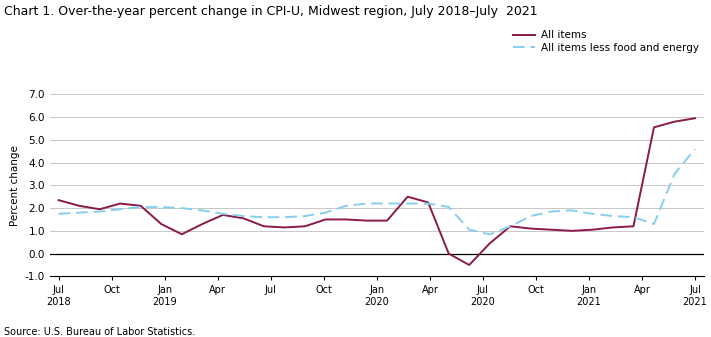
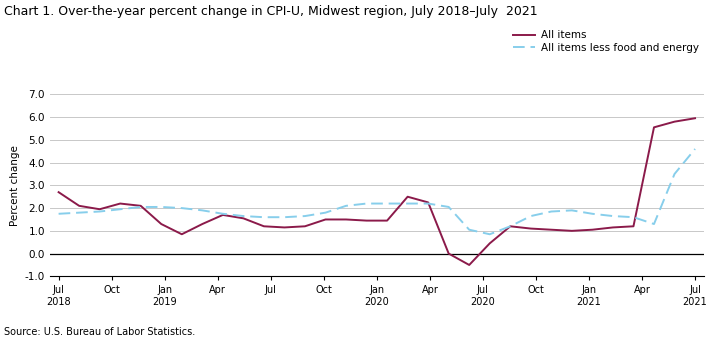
All items/Jul 2018: 2.35 -> 2.70
